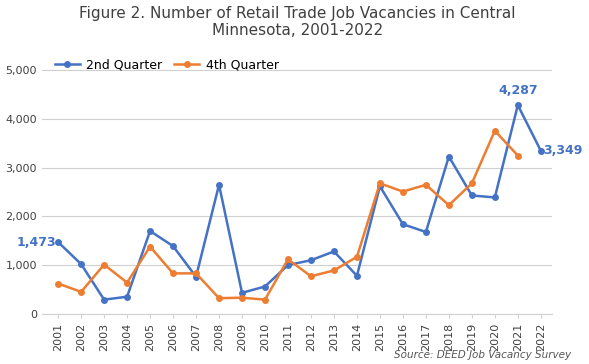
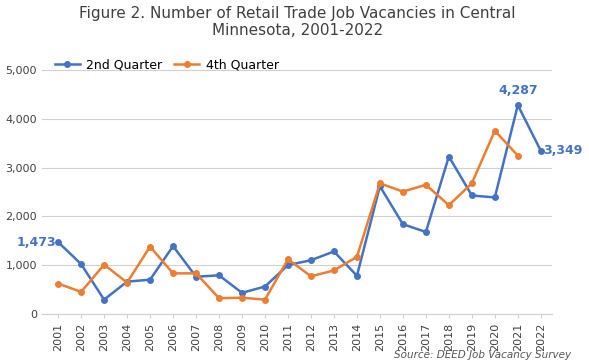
2nd Quarter/2004: 350 -> 660
2nd Quarter/2005: 1,700 -> 700
2nd Quarter/2008: 2,650 -> 790
